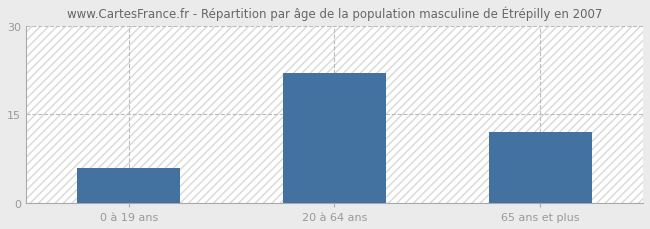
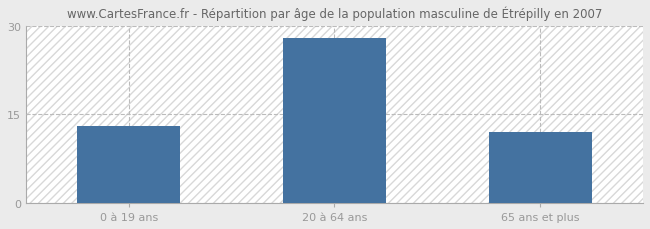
0 à 19 ans: 6 -> 13
20 à 64 ans: 22 -> 28
